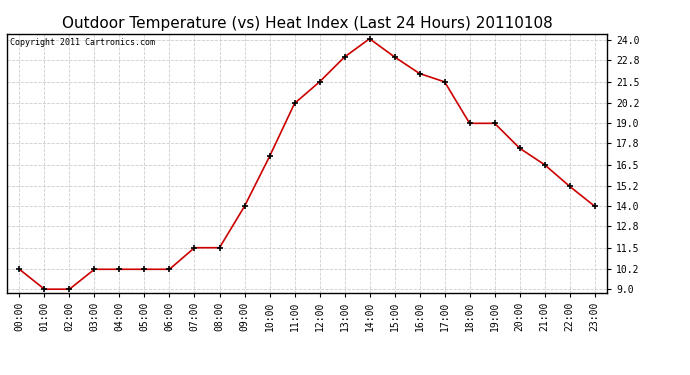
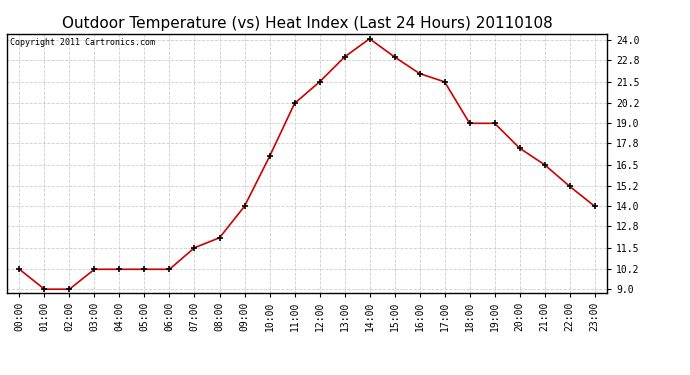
08:00: 11.5 -> 12.1
